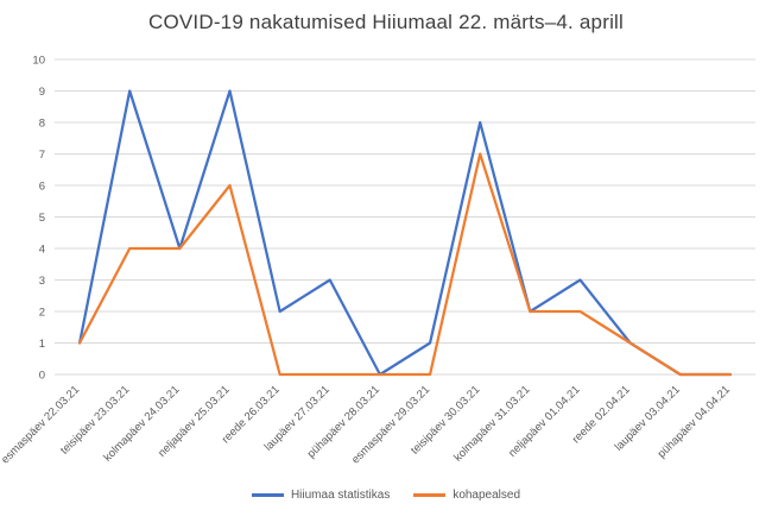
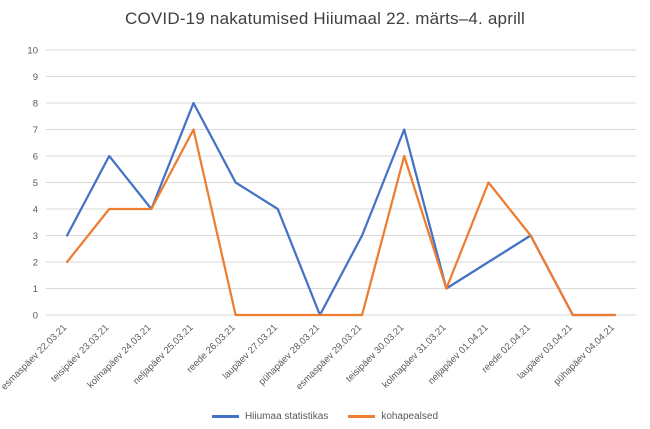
Hiiumaa statistikas/esmaspäev 22.03.21: 1 -> 3
kohapealsed/esmaspäev 22.03.21: 1 -> 2
Hiiumaa statistikas/teisipäev 23.03.21: 9 -> 6
Hiiumaa statistikas/neljapäev 25.03.21: 9 -> 8
kohapealsed/neljapäev 25.03.21: 6 -> 7
Hiiumaa statistikas/reede 26.03.21: 2 -> 5
Hiiumaa statistikas/laupäev 27.03.21: 3 -> 4
Hiiumaa statistikas/esmaspäev 29.03.21: 1 -> 3
Hiiumaa statistikas/teisipäev 30.03.21: 8 -> 7
kohapealsed/teisipäev 30.03.21: 7 -> 6
Hiiumaa statistikas/kolmapäev 31.03.21: 2 -> 1
kohapealsed/kolmapäev 31.03.21: 2 -> 1
Hiiumaa statistikas/neljapäev 01.04.21: 3 -> 2
kohapealsed/neljapäev 01.04.21: 2 -> 5
Hiiumaa statistikas/reede 02.04.21: 1 -> 3
kohapealsed/reede 02.04.21: 1 -> 3
